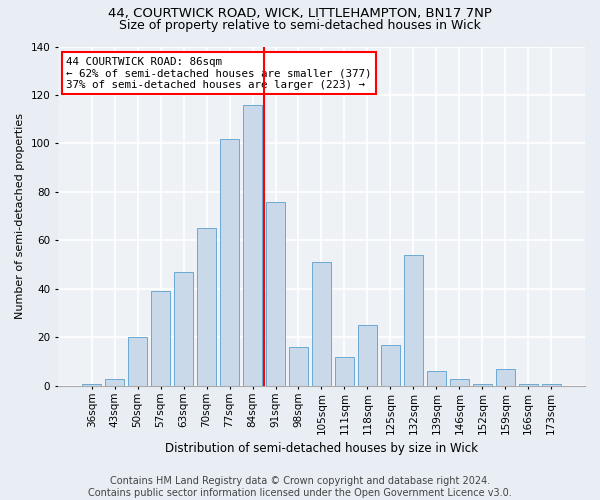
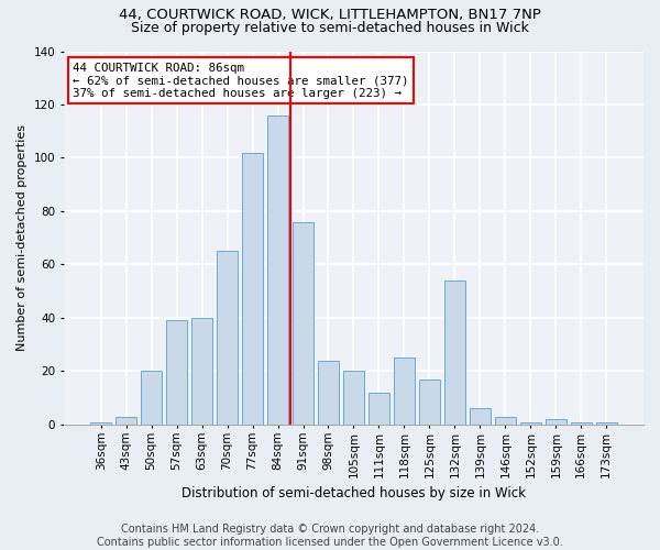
63sqm: 47 -> 40
98sqm: 16 -> 24
105sqm: 51 -> 20
159sqm: 7 -> 2
